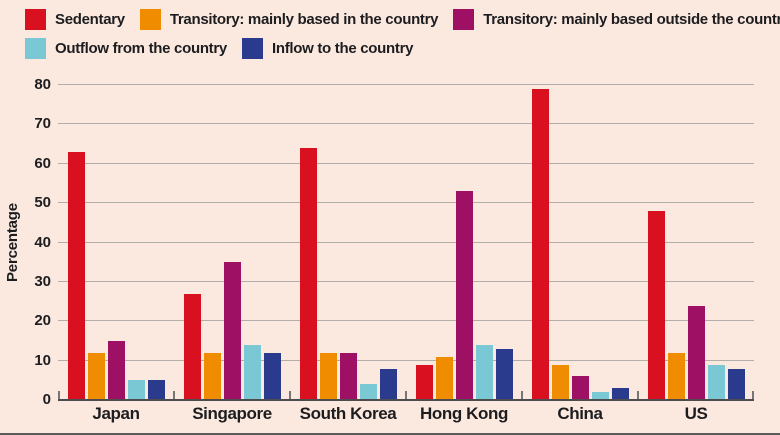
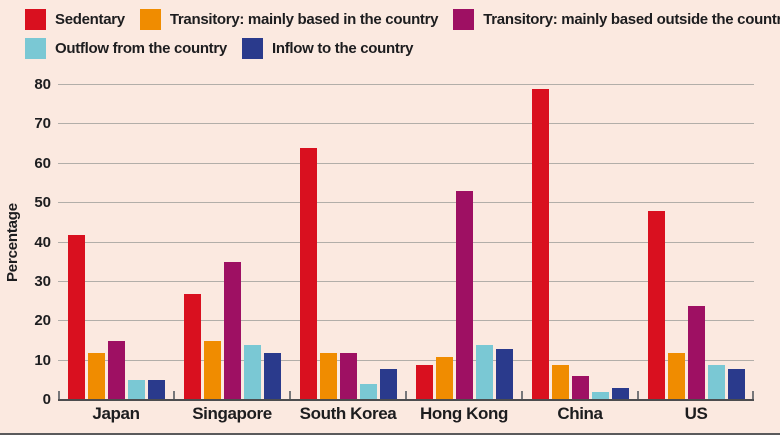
Sedentary/Japan: 63 -> 42
Transitory: mainly based in the country/Singapore: 12 -> 15
